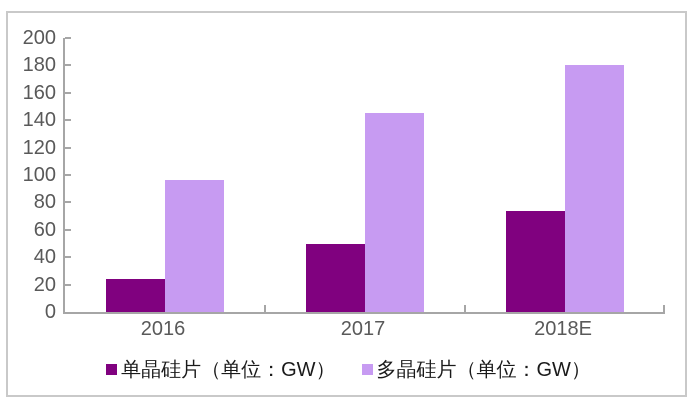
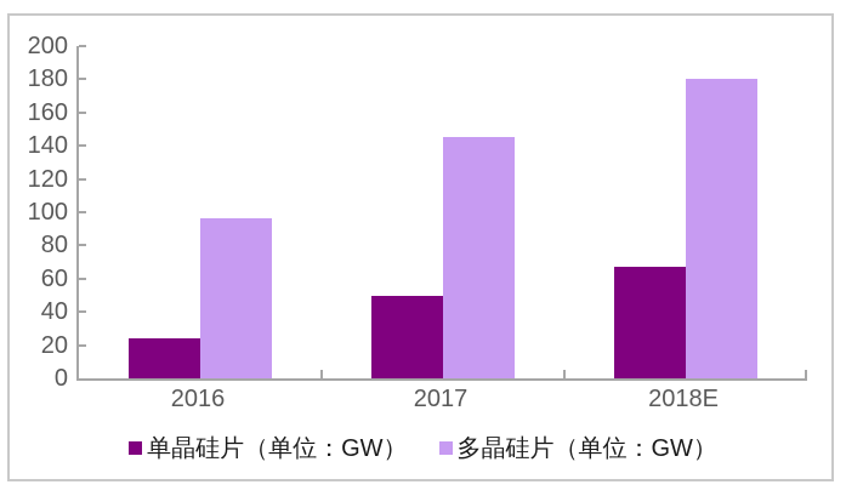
单晶硅片（单位：GW）/2018E: 74 -> 67
